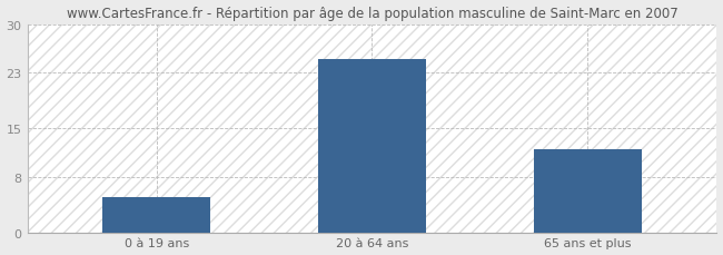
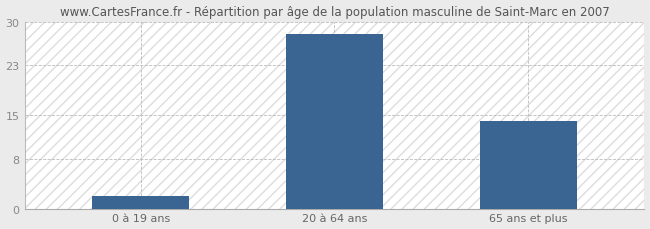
0 à 19 ans: 5 -> 2
20 à 64 ans: 25 -> 28
65 ans et plus: 12 -> 14
